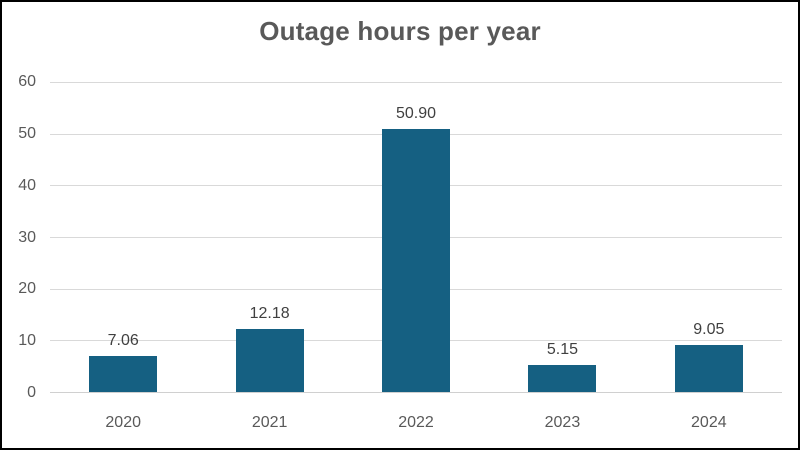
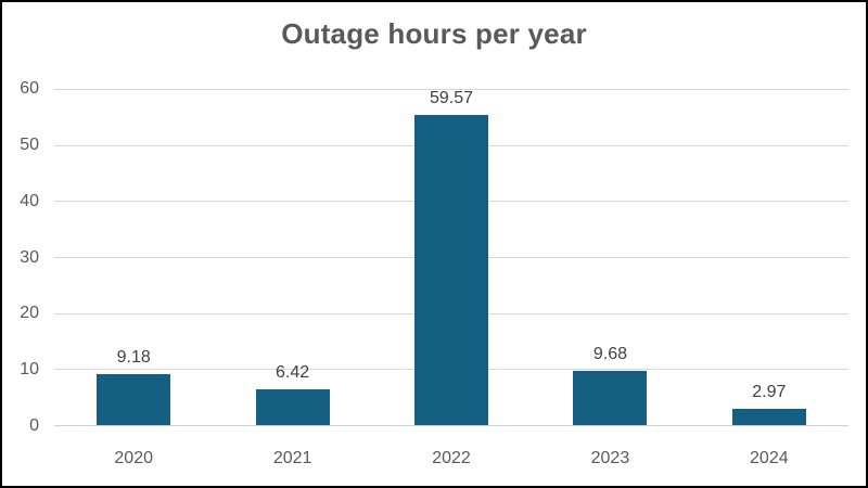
2020: 7.06 -> 9.18
2021: 12.18 -> 6.42
2022: 50.90 -> 59.57
2023: 5.15 -> 9.68
2024: 9.05 -> 2.97
